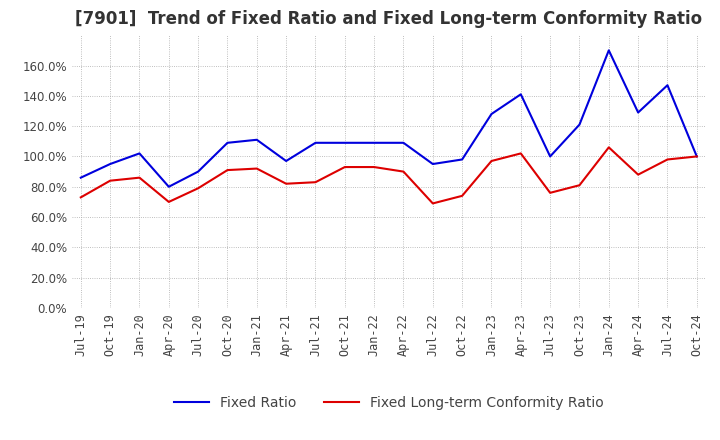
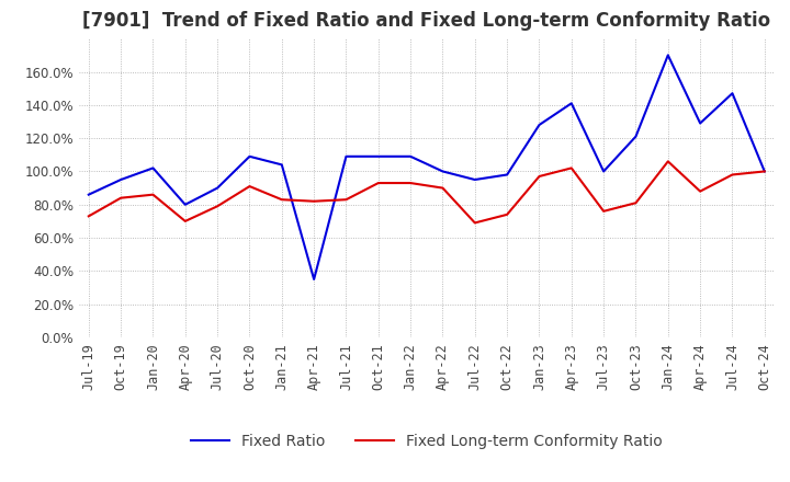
Fixed Ratio/Jan-21: 111% -> 104%
Fixed Long-term Conformity Ratio/Jan-21: 92% -> 83%
Fixed Ratio/Apr-21: 97% -> 35%
Fixed Ratio/Apr-22: 109% -> 100%
